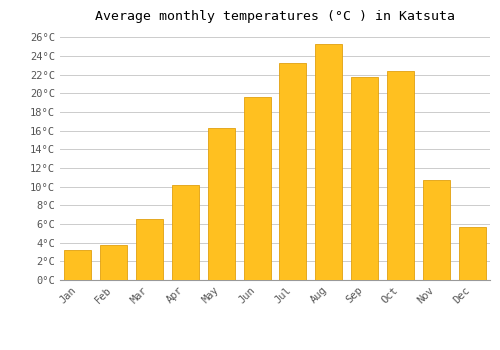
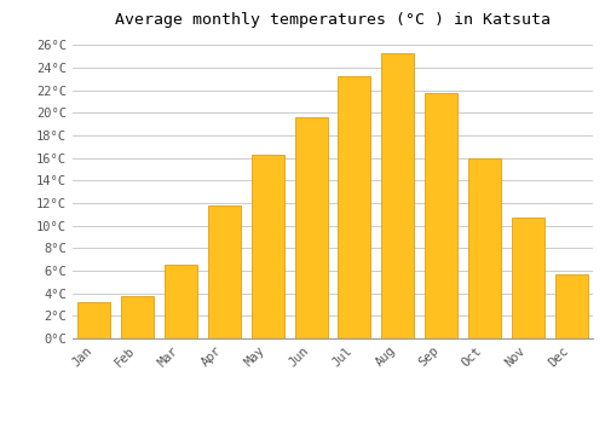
Apr: 10.2°C -> 11.8°C
Oct: 22.4°C -> 16.0°C
